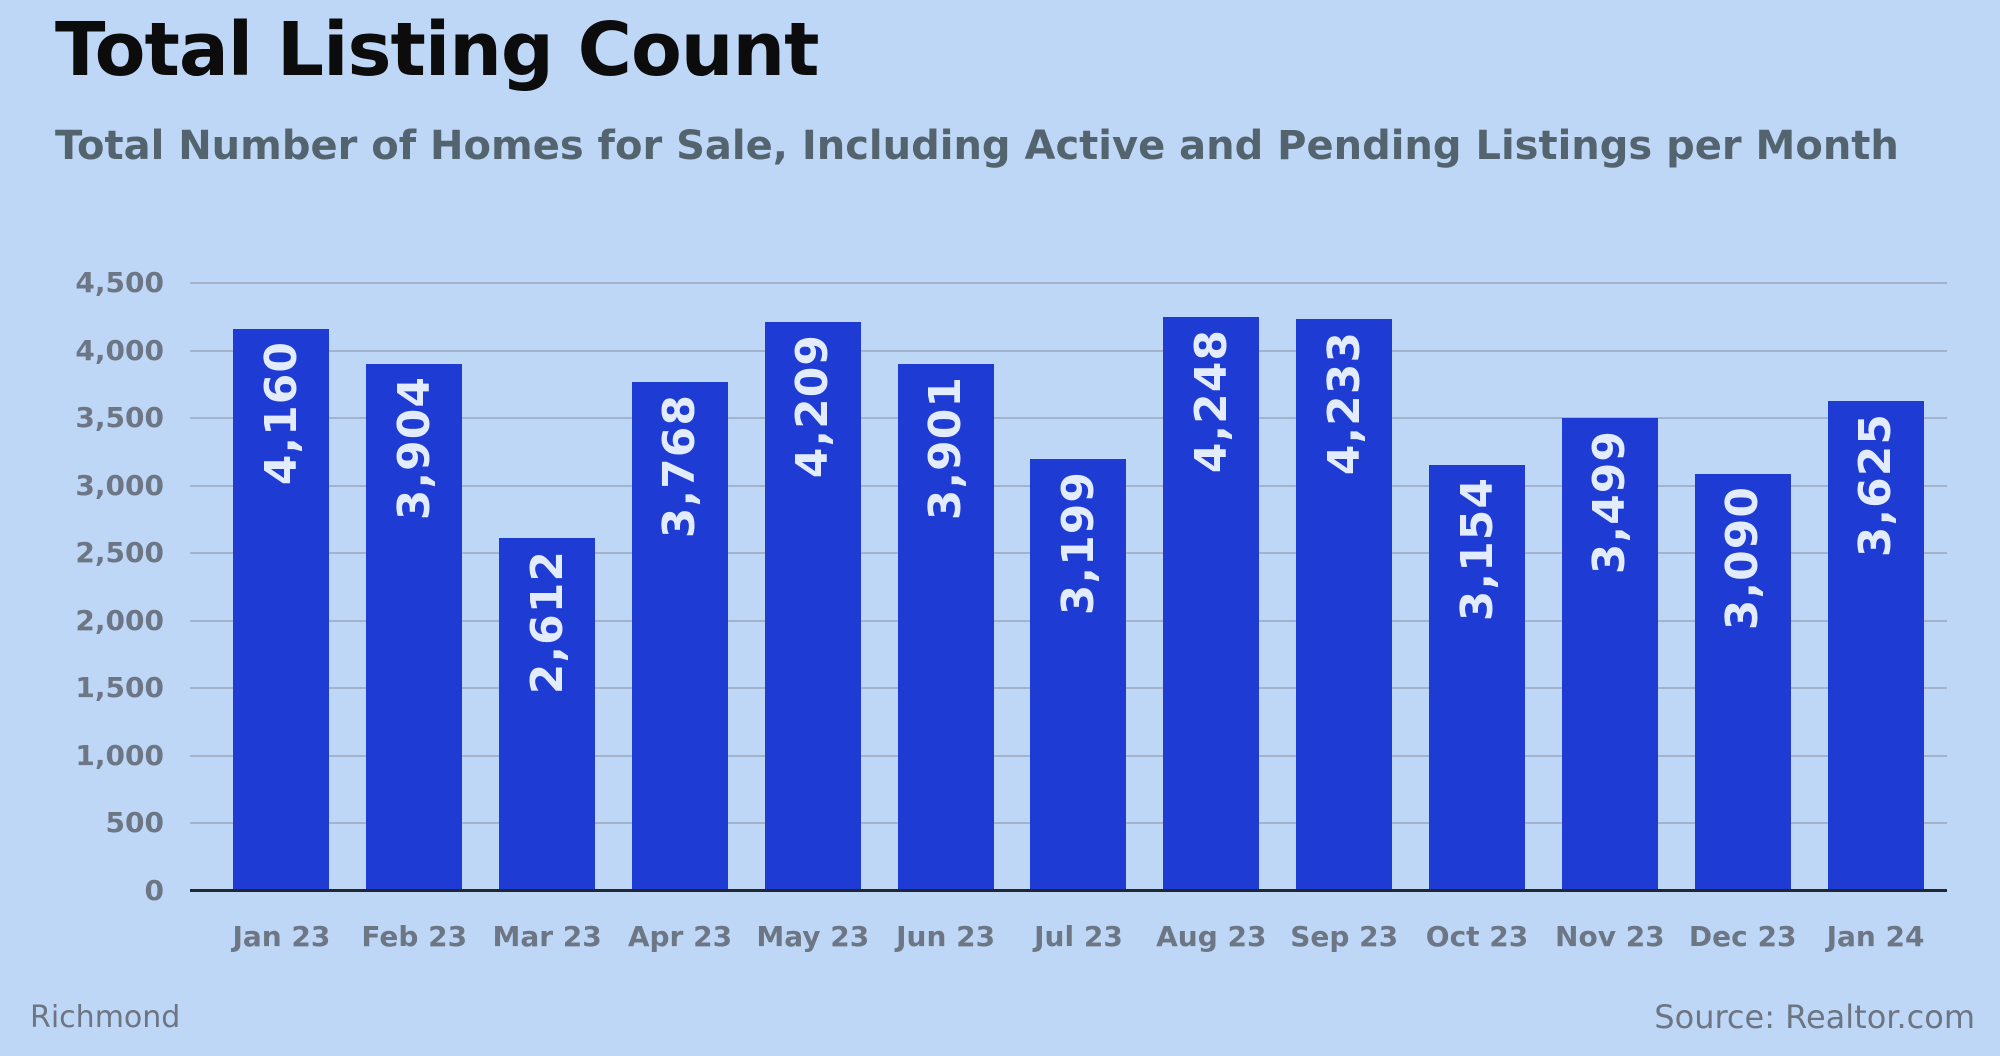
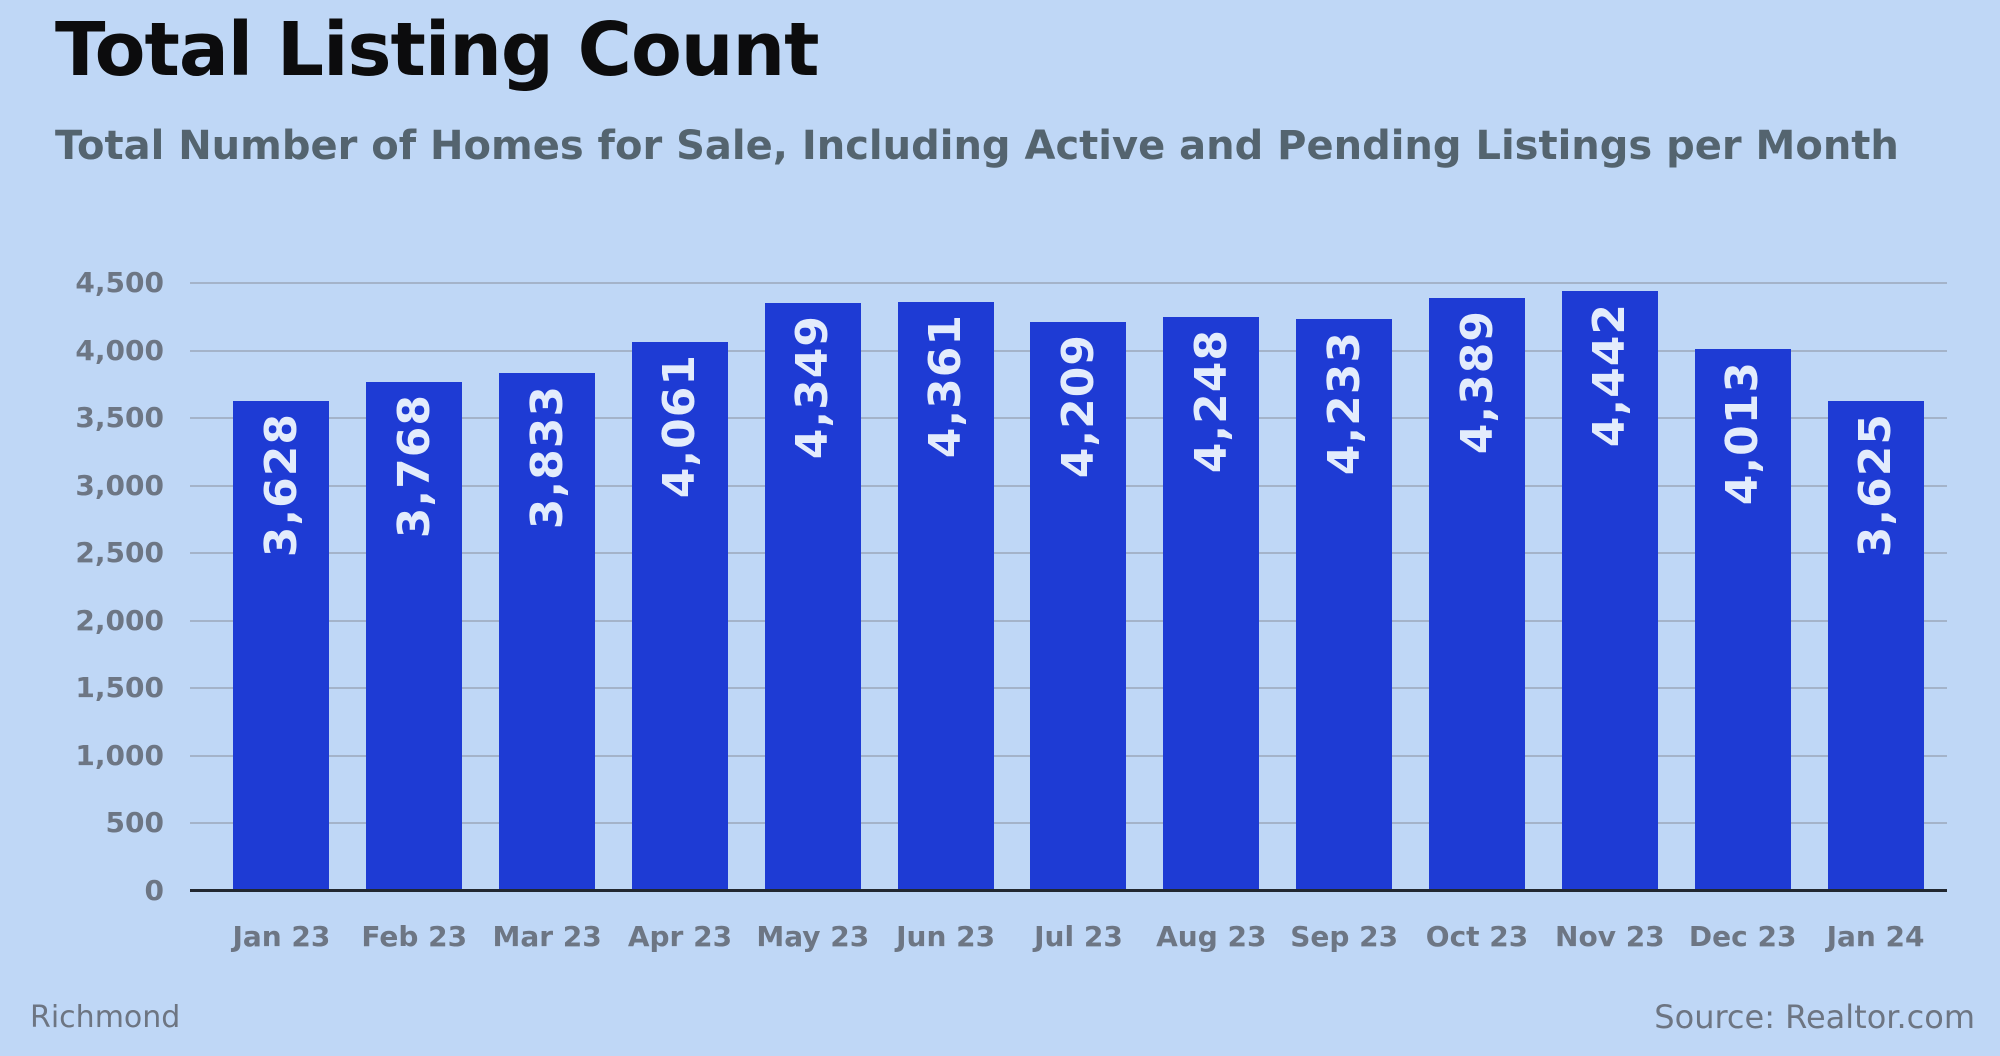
Jan 23: 4,160 -> 3,628
Feb 23: 3,904 -> 3,768
Mar 23: 2,612 -> 3,833
Apr 23: 3,768 -> 4,061
May 23: 4,209 -> 4,349
Jun 23: 3,901 -> 4,361
Jul 23: 3,199 -> 4,209
Oct 23: 3,154 -> 4,389
Nov 23: 3,499 -> 4,442
Dec 23: 3,090 -> 4,013
